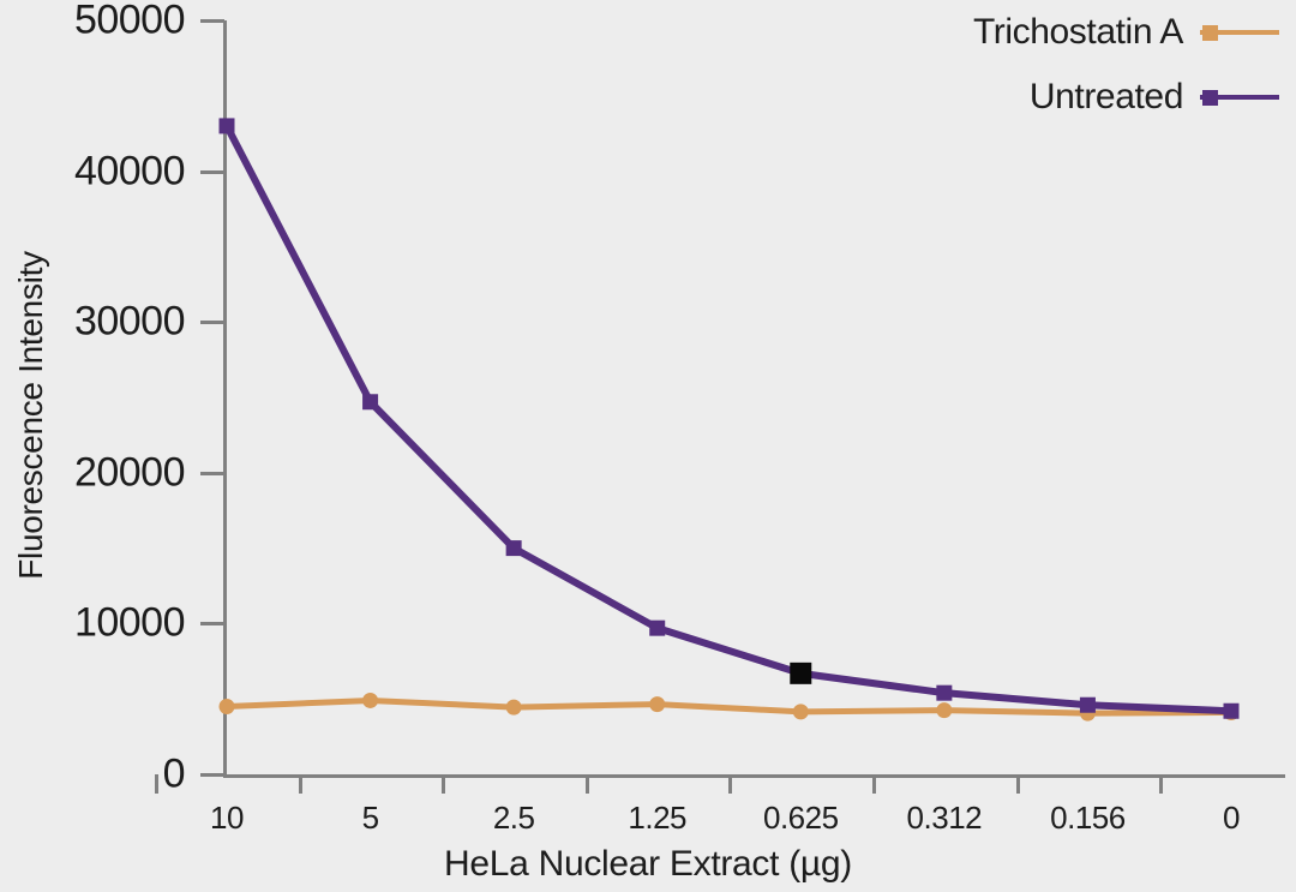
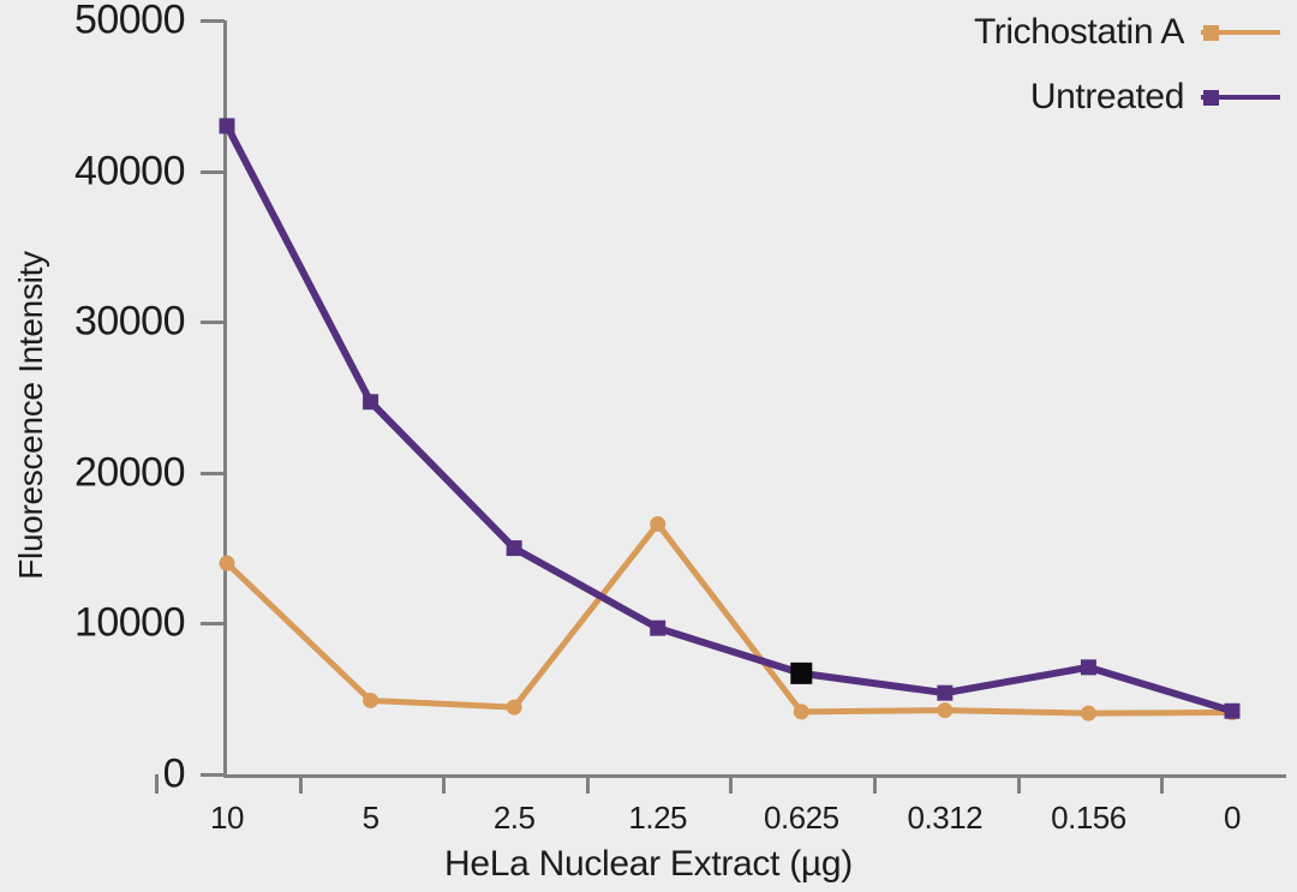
Trichostatin A/10: 4500 -> 14000
Trichostatin A/1.25: 4600 -> 16600
Untreated/0.156: 4600 -> 7100
